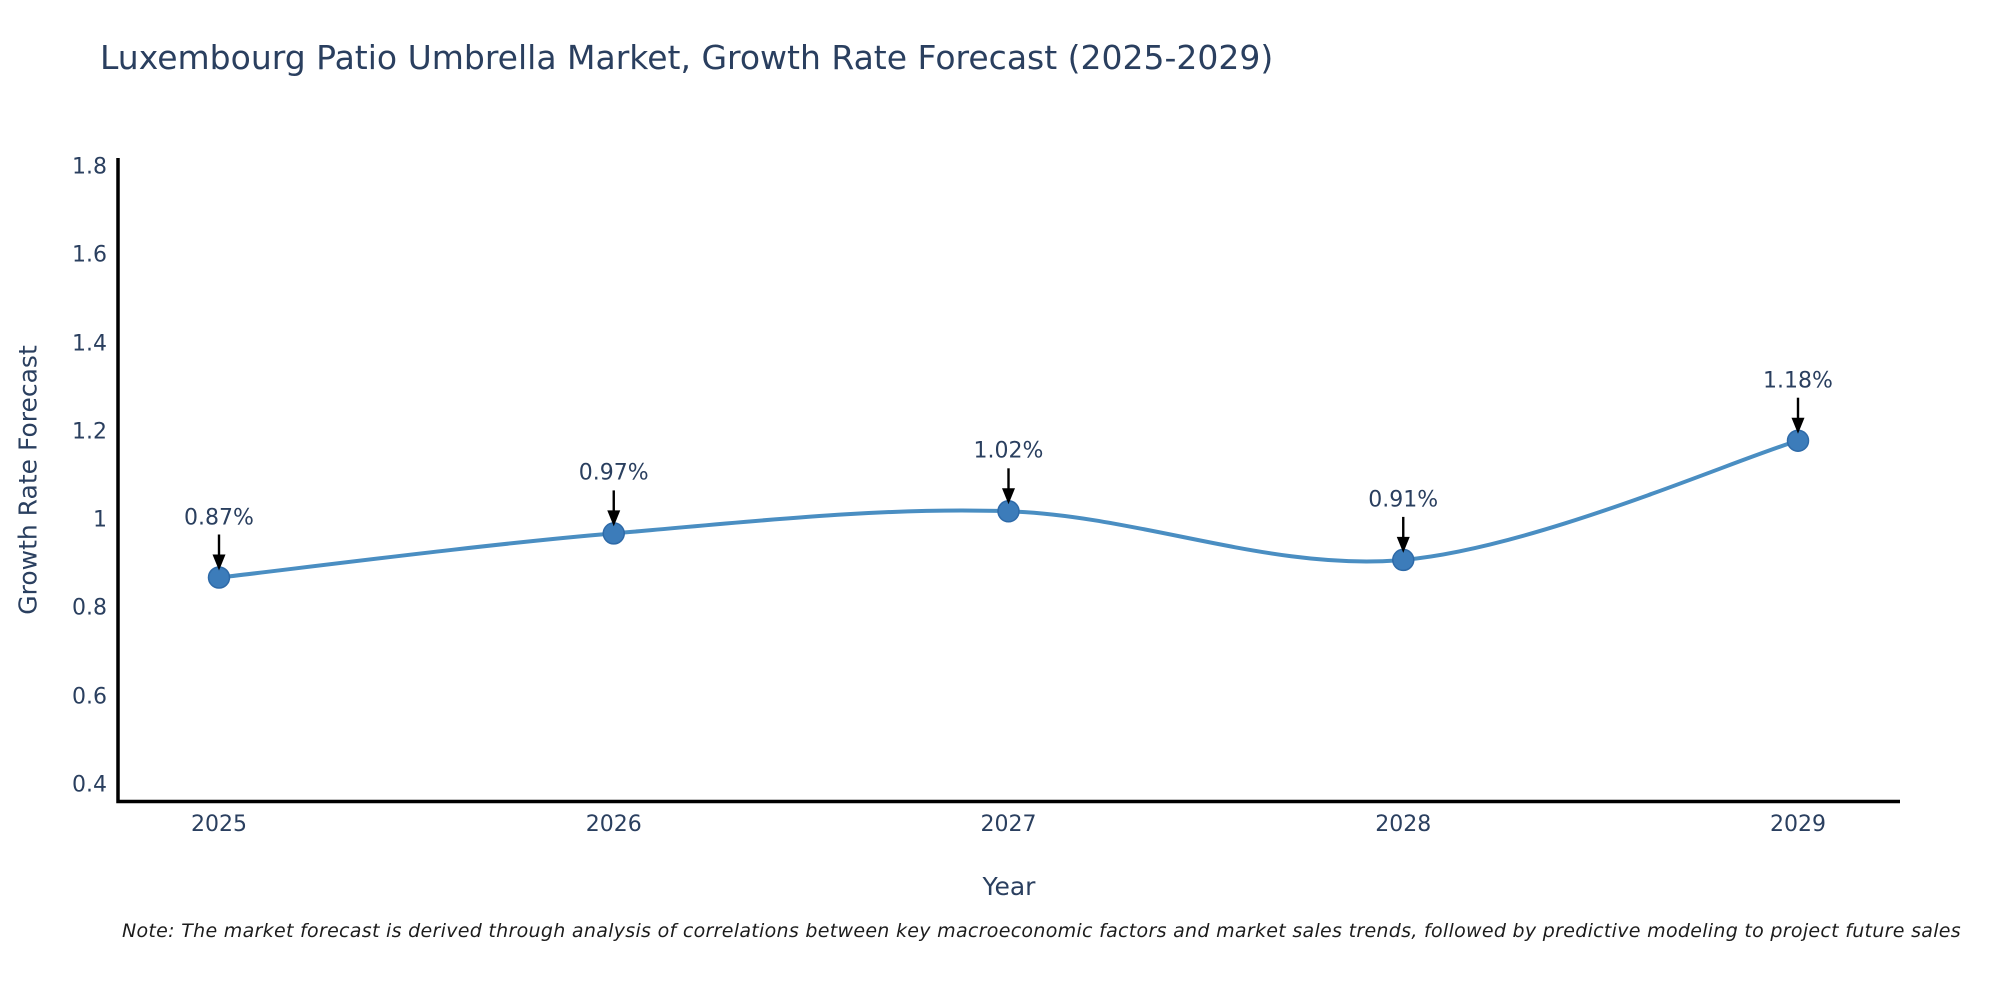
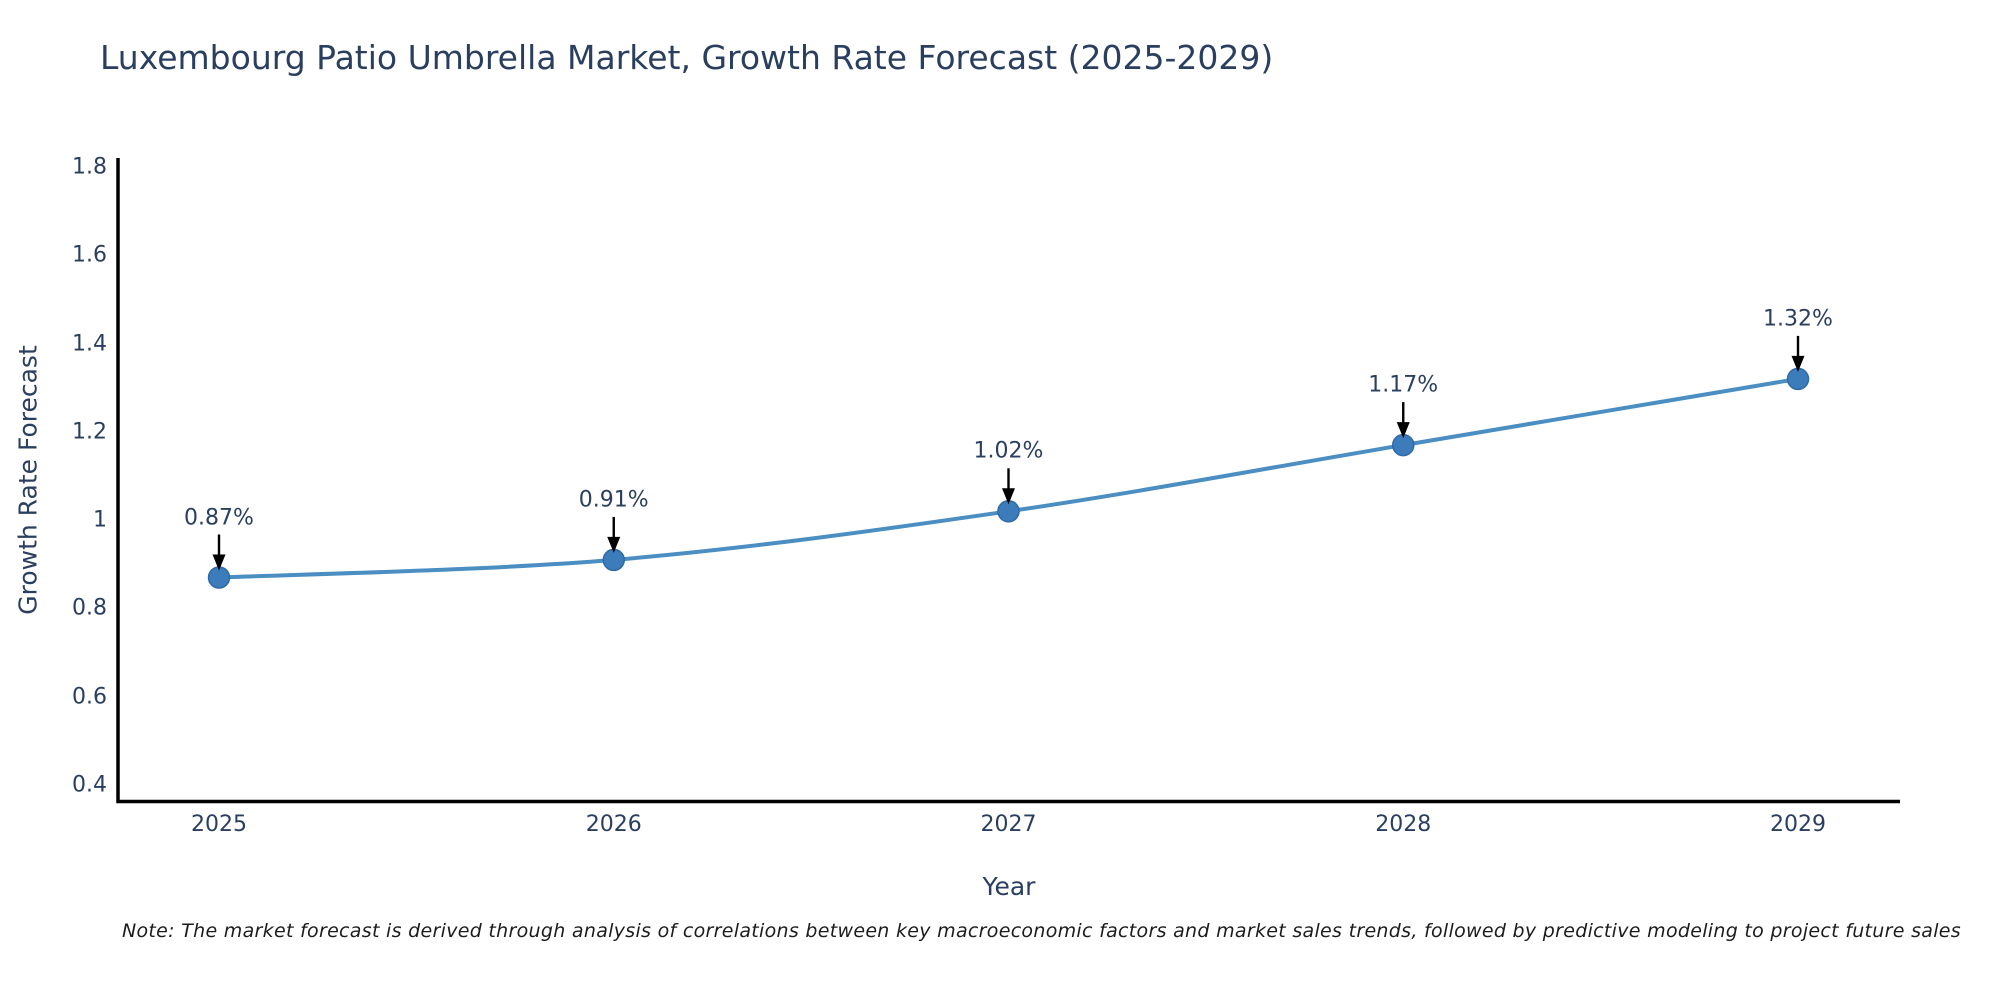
2026: 0.97% -> 0.91%
2028: 0.91% -> 1.17%
2029: 1.18% -> 1.32%
